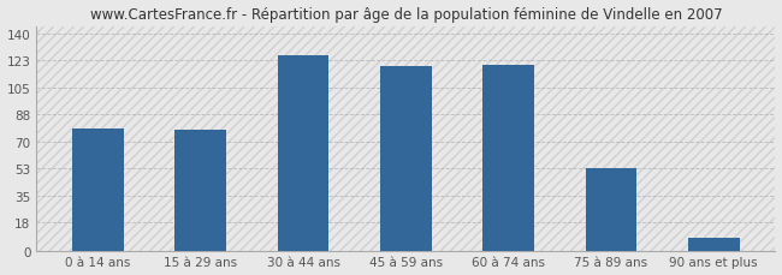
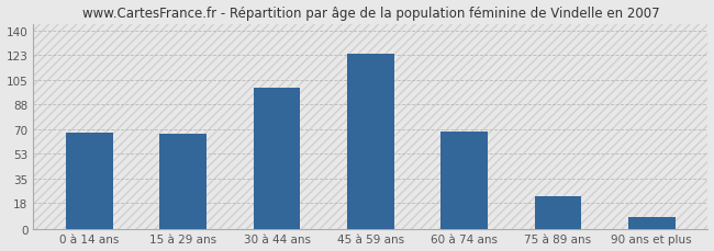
0 à 14 ans: 79 -> 68
15 à 29 ans: 78 -> 67
30 à 44 ans: 126 -> 100
45 à 59 ans: 119 -> 124
60 à 74 ans: 120 -> 69
75 à 89 ans: 53 -> 23
